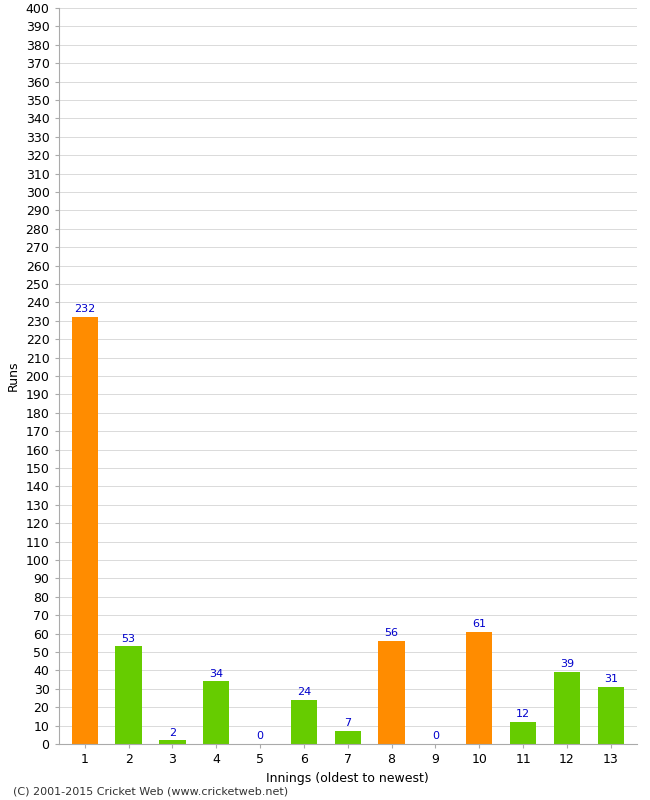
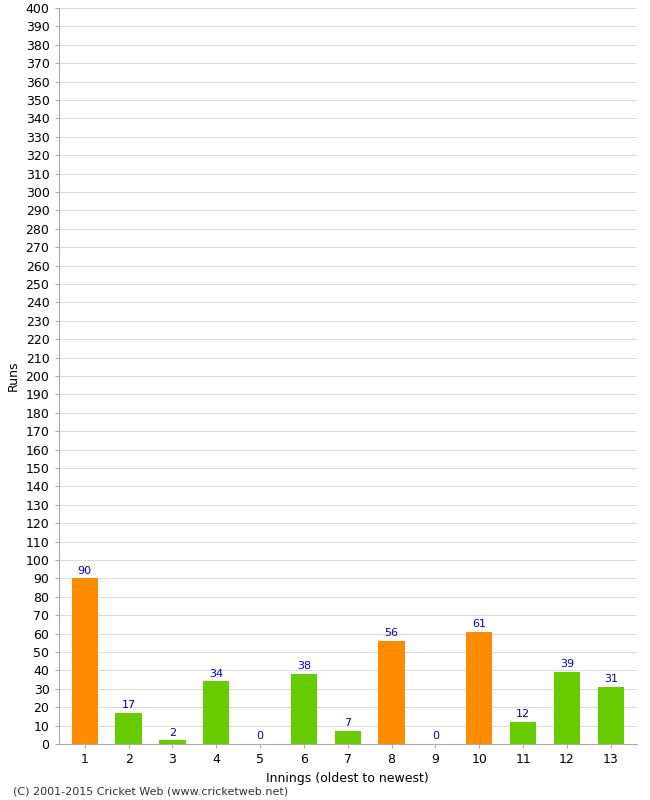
1: 232 -> 90
2: 53 -> 17
6: 24 -> 38
